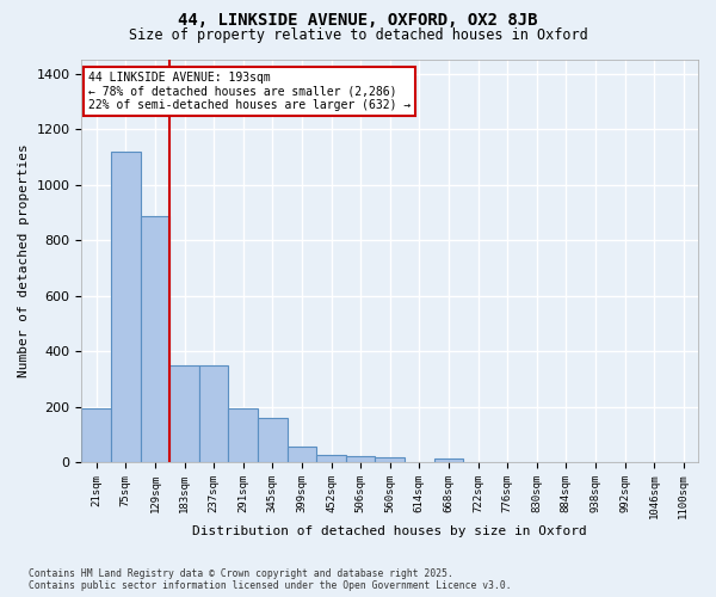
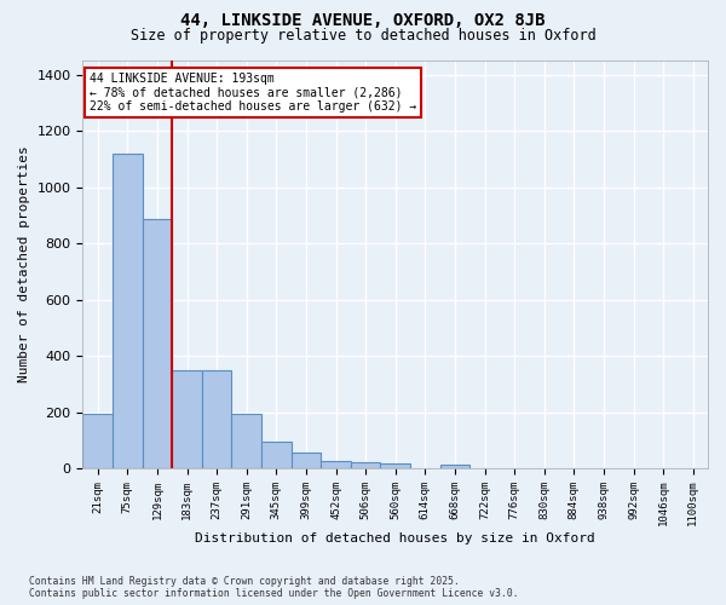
345sqm: 160 -> 95
